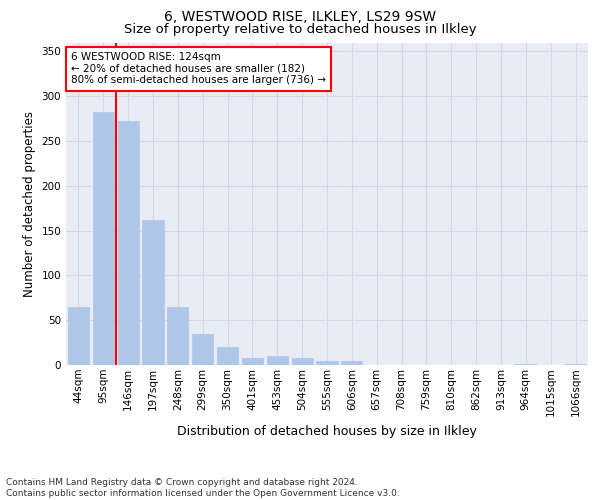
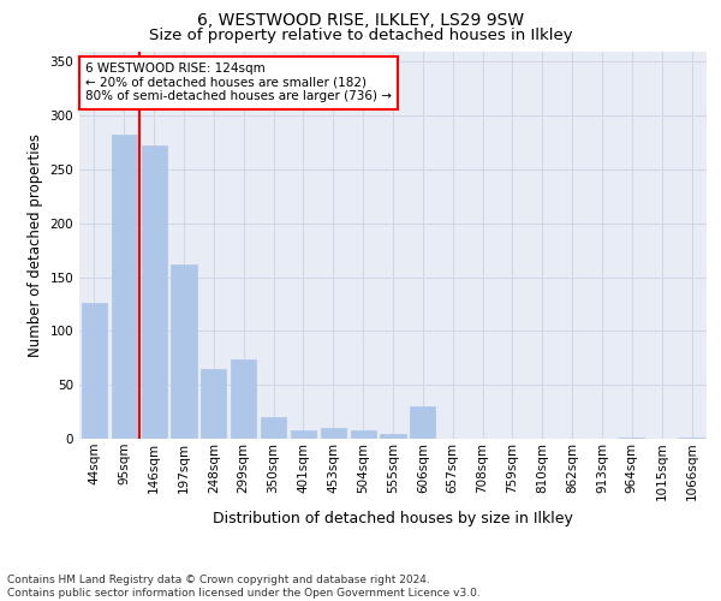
44sqm: 65 -> 126
299sqm: 35 -> 74
606sqm: 4 -> 30
